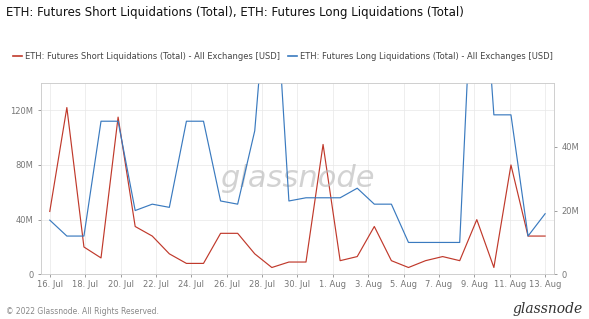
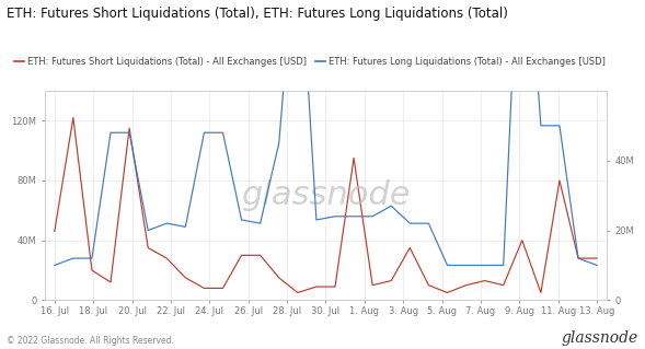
ETH: Futures Long Liquidations (Total) - All Exchanges [USD]/16. Jul: 17M -> 10M
ETH: Futures Long Liquidations (Total) - All Exchanges [USD]/13. Aug: 19M -> 10M
